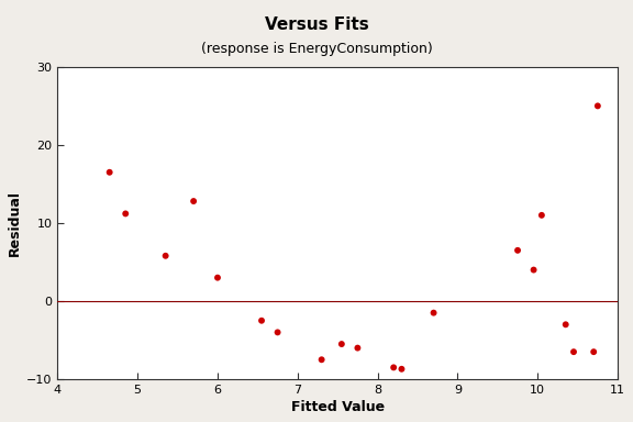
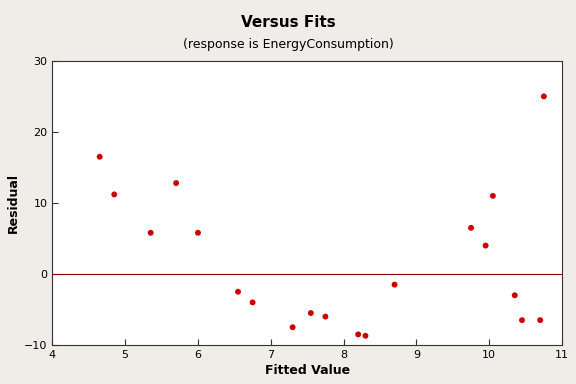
6: 3.0 -> 5.8
